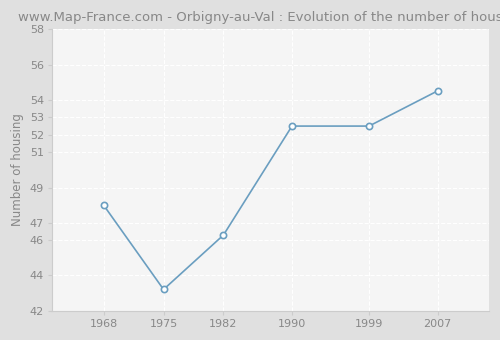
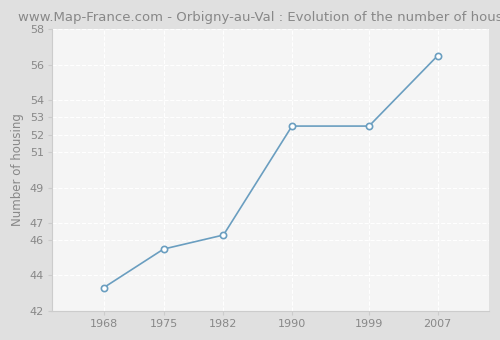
1968: 48.0 -> 43.3
1975: 43.2 -> 45.5
2007: 54.5 -> 56.5
